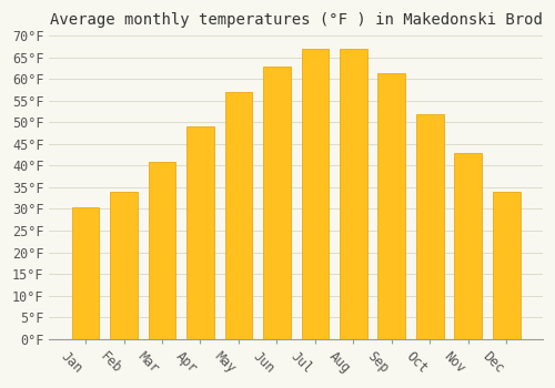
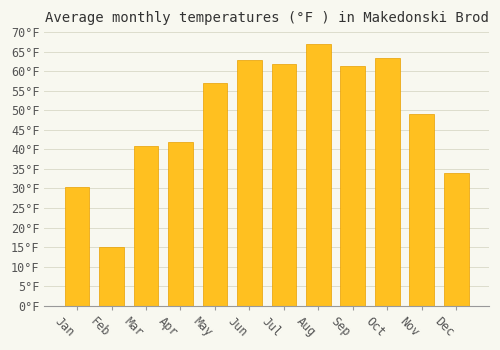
Feb: 34.0°F -> 15.0°F
Apr: 49.0°F -> 42.0°F
Jul: 67.0°F -> 62.0°F
Oct: 52.0°F -> 63.5°F
Nov: 43.0°F -> 49.0°F
